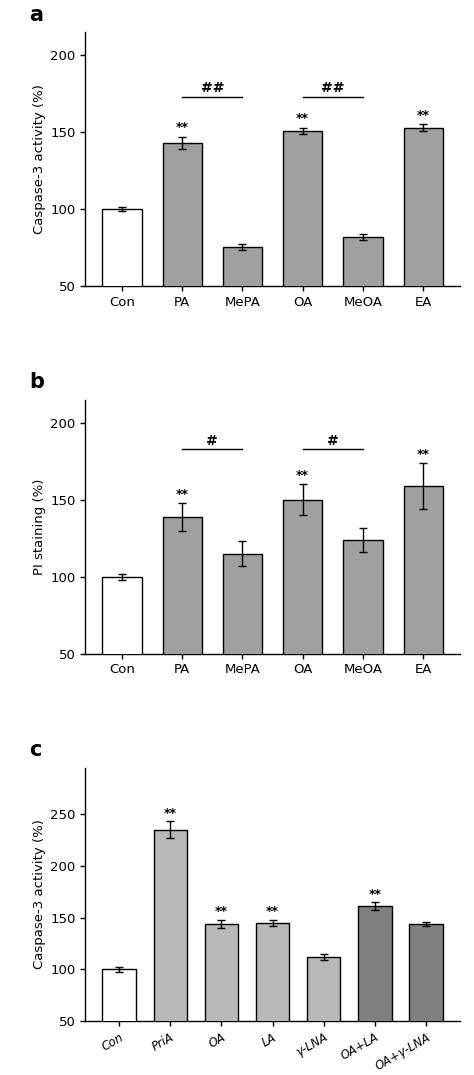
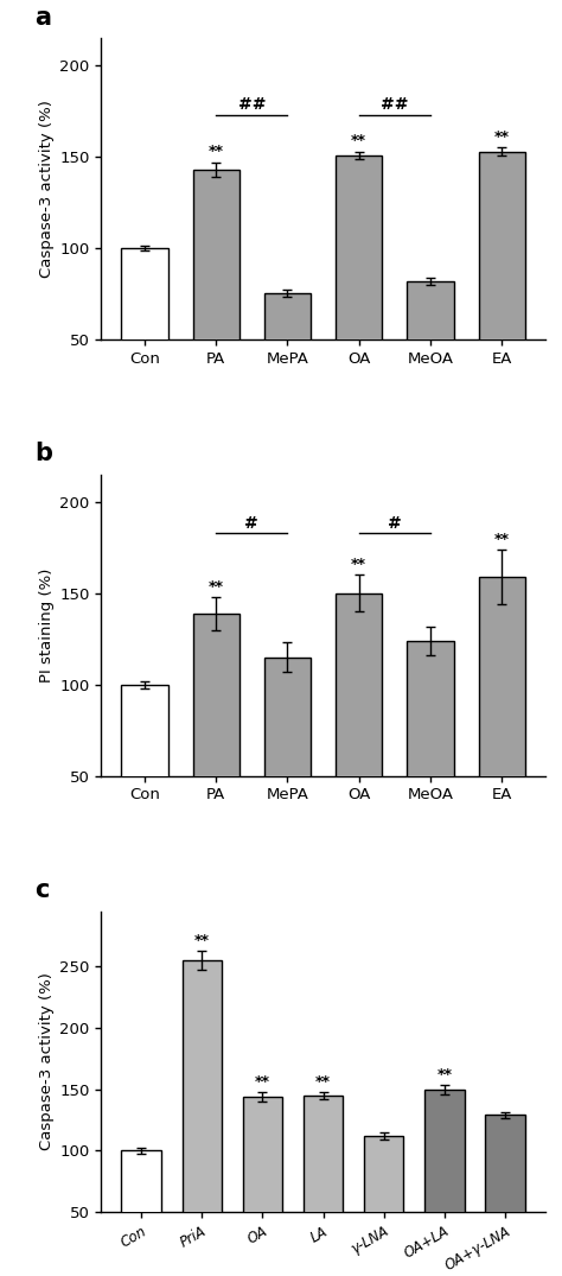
PriA: 235 -> 255
OA+LA: 161 -> 150
OA+γ-LNA: 144 -> 129
